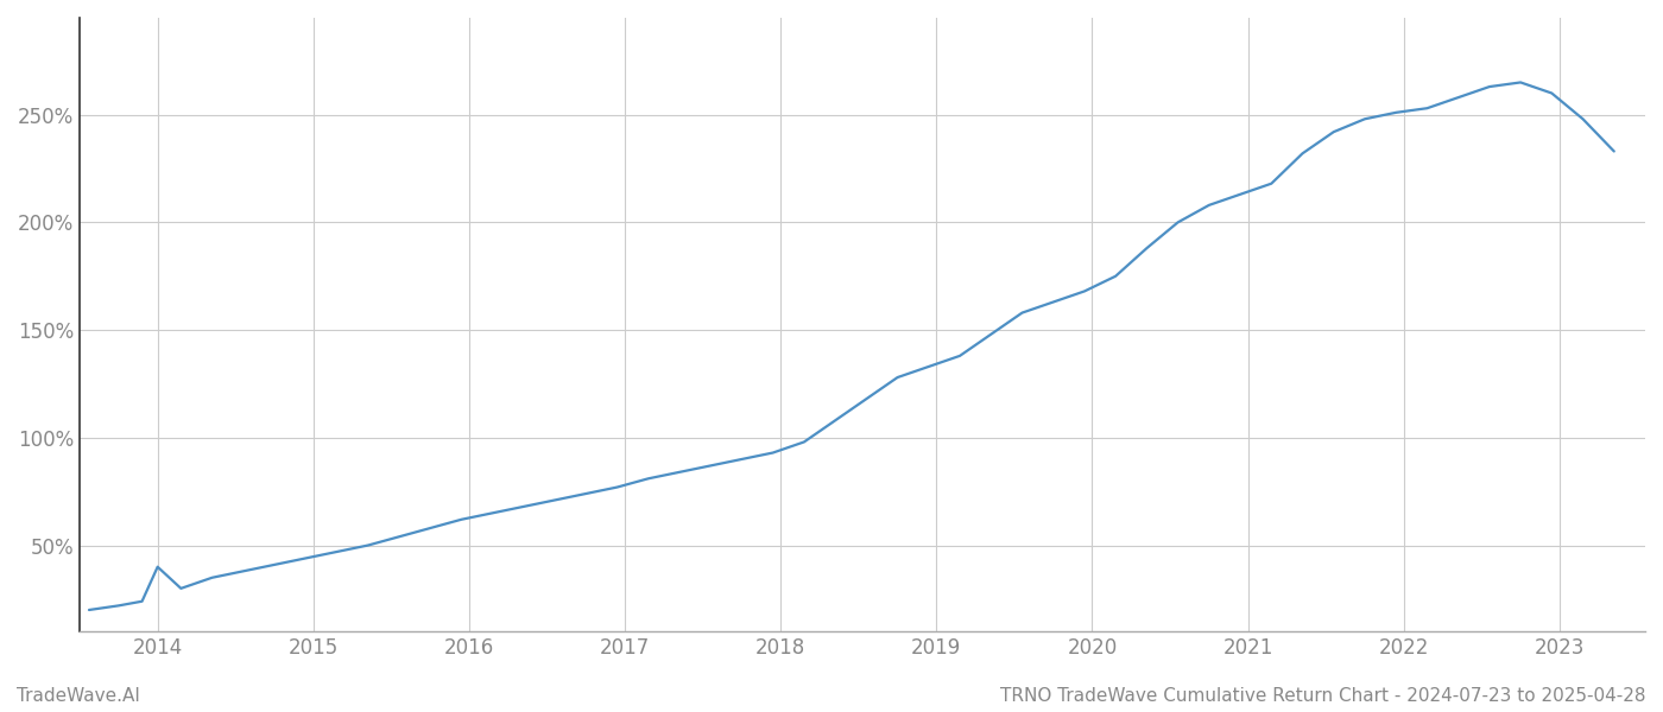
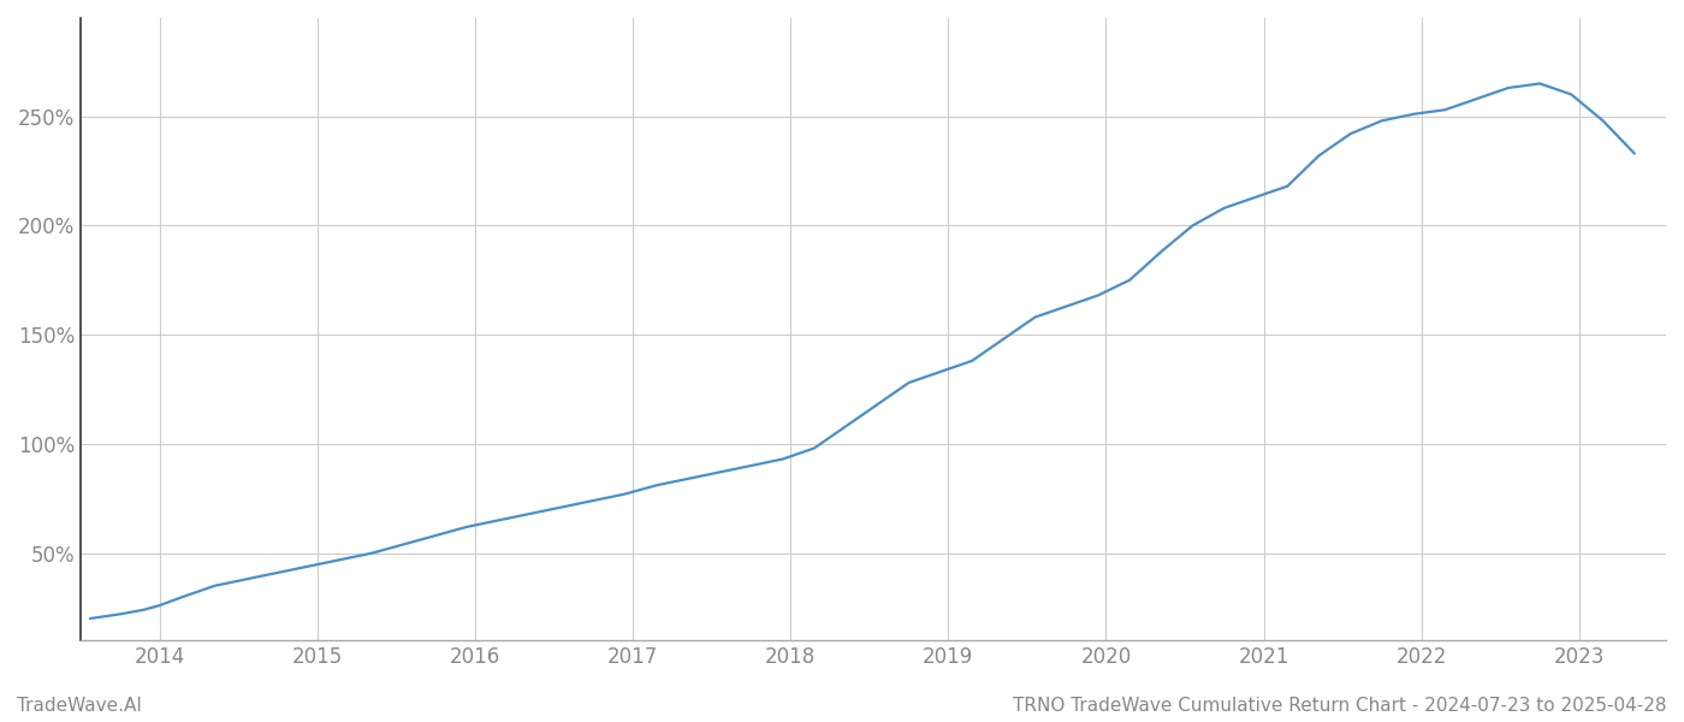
2014: 40% -> 26%
